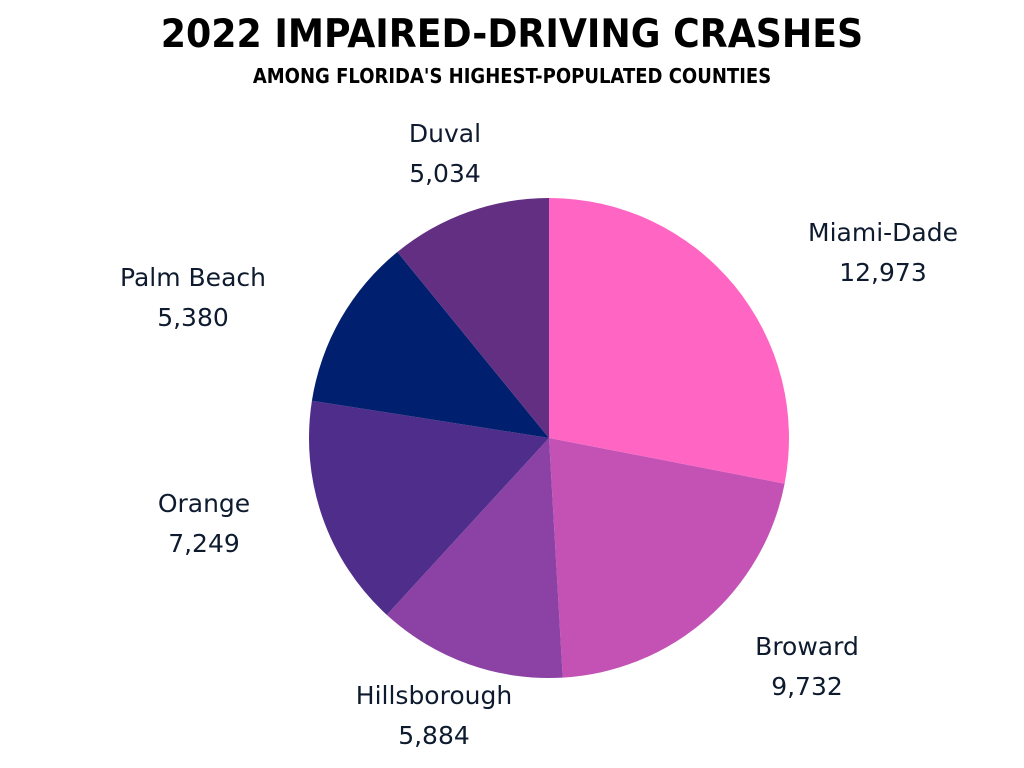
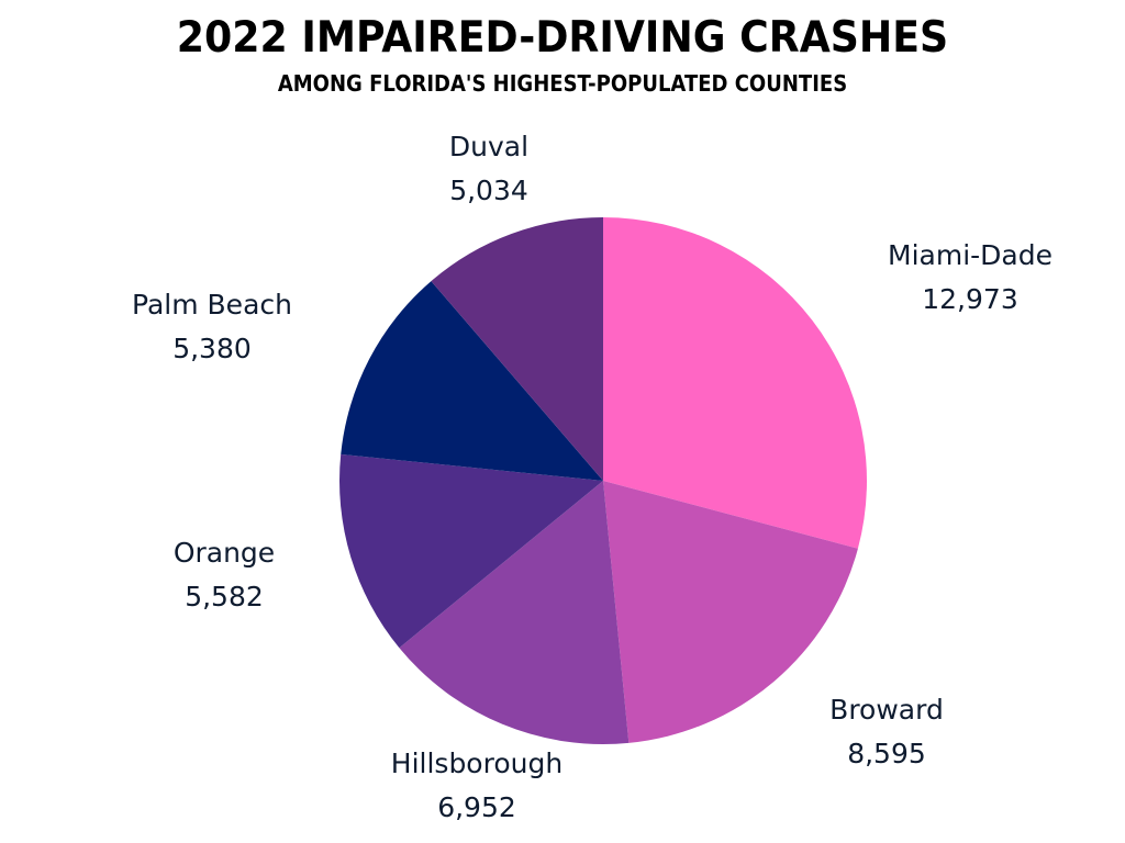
Broward: 9,732 -> 8,595
Hillsborough: 5,884 -> 6,952
Orange: 7,249 -> 5,582
